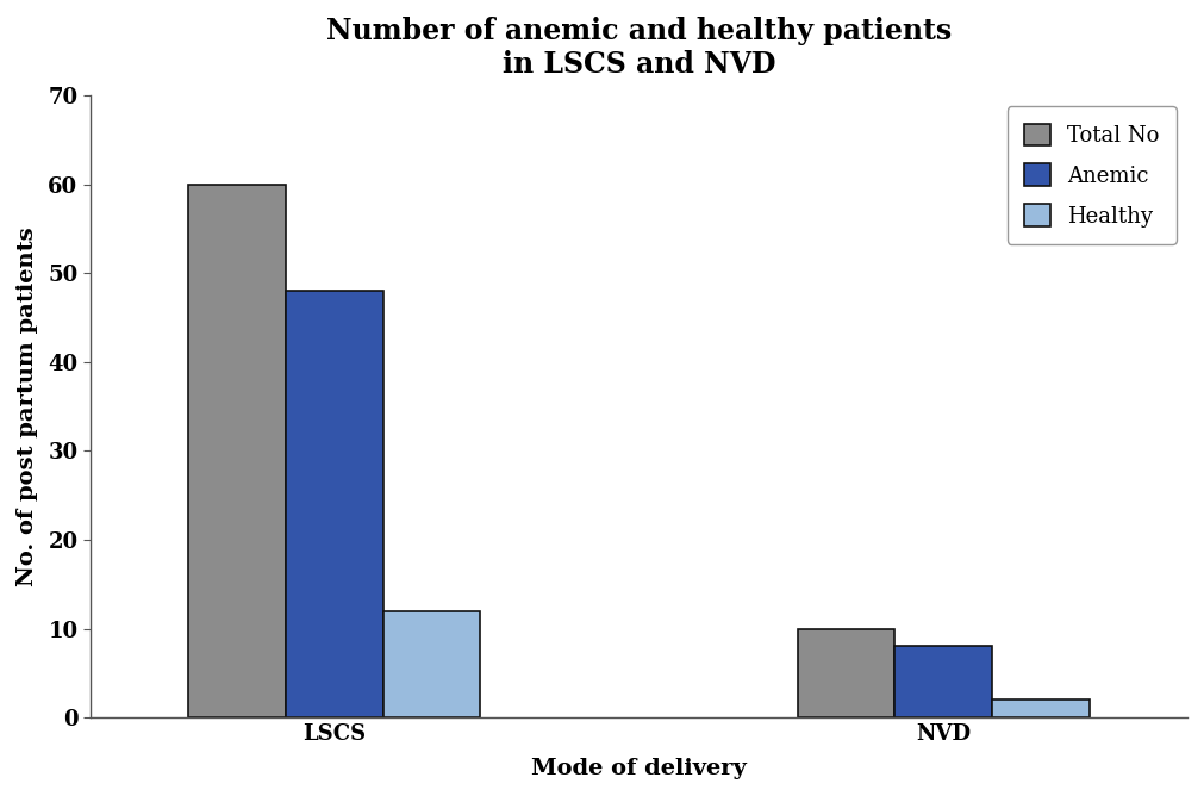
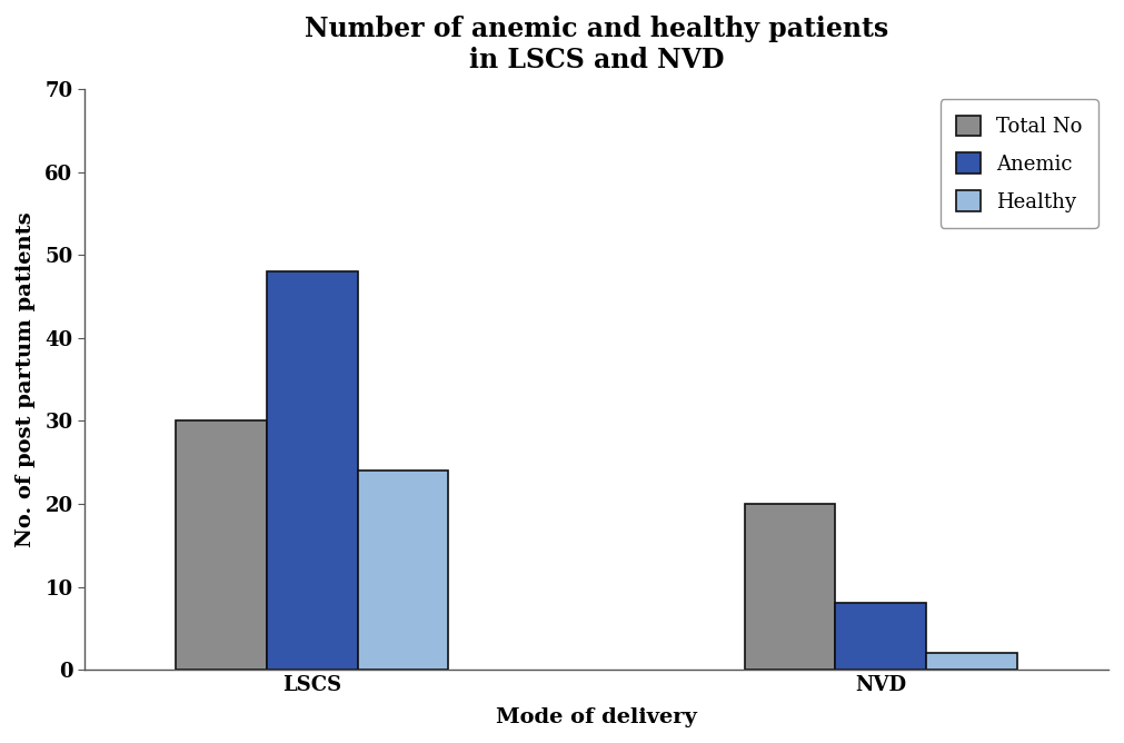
Total No/LSCS: 60 -> 30
Healthy/LSCS: 12 -> 24
Total No/NVD: 10 -> 20
